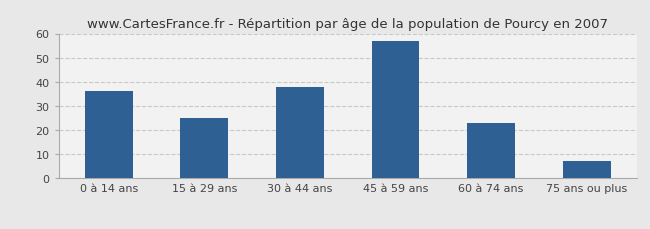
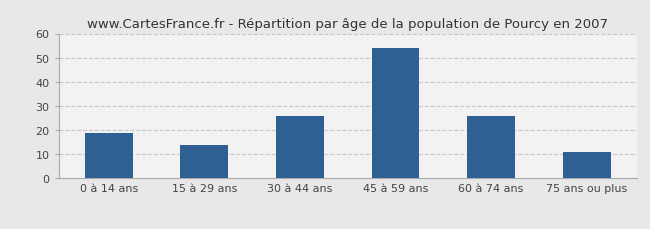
0 à 14 ans: 36 -> 19
15 à 29 ans: 25 -> 14
30 à 44 ans: 38 -> 26
45 à 59 ans: 57 -> 54
60 à 74 ans: 23 -> 26
75 ans ou plus: 7 -> 11
